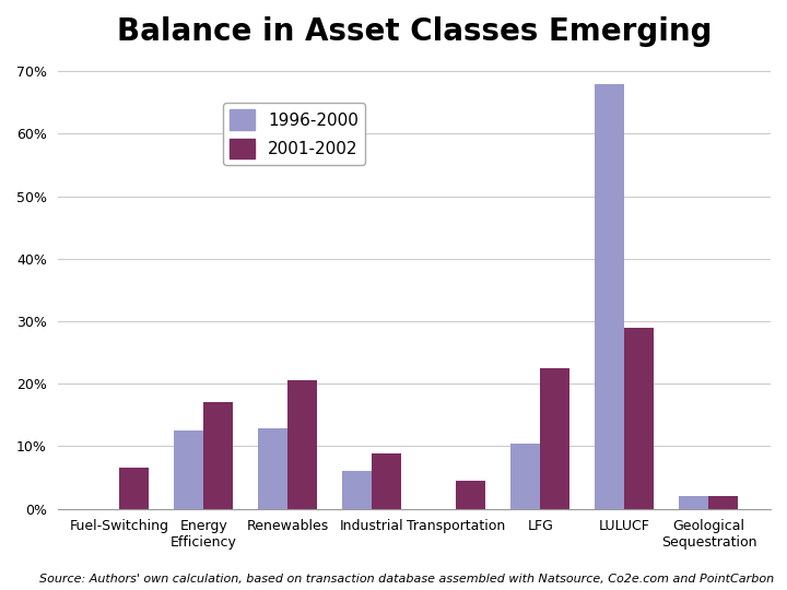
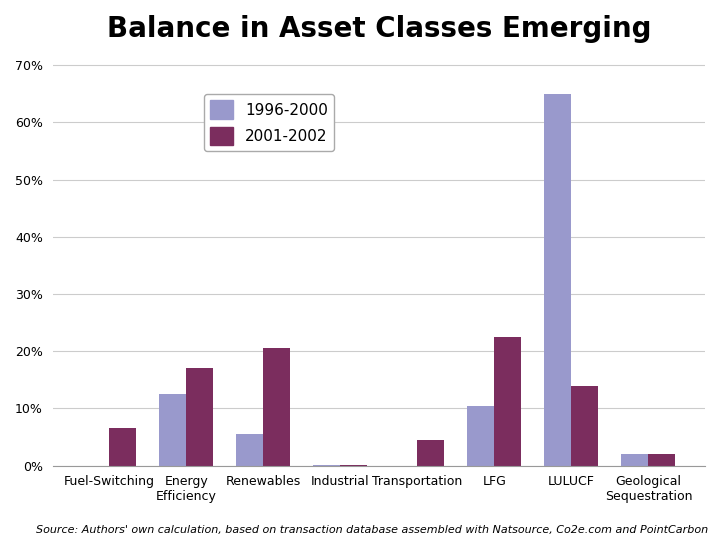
1996-2000/Renewables: 12.8% -> 5.5%
1996-2000/Industrial: 6.0% -> 0.1%
2001-2002/Industrial: 8.8% -> 0.1%
1996-2000/LULUCF: 68.0% -> 65.0%
2001-2002/LULUCF: 29.0% -> 14.0%
